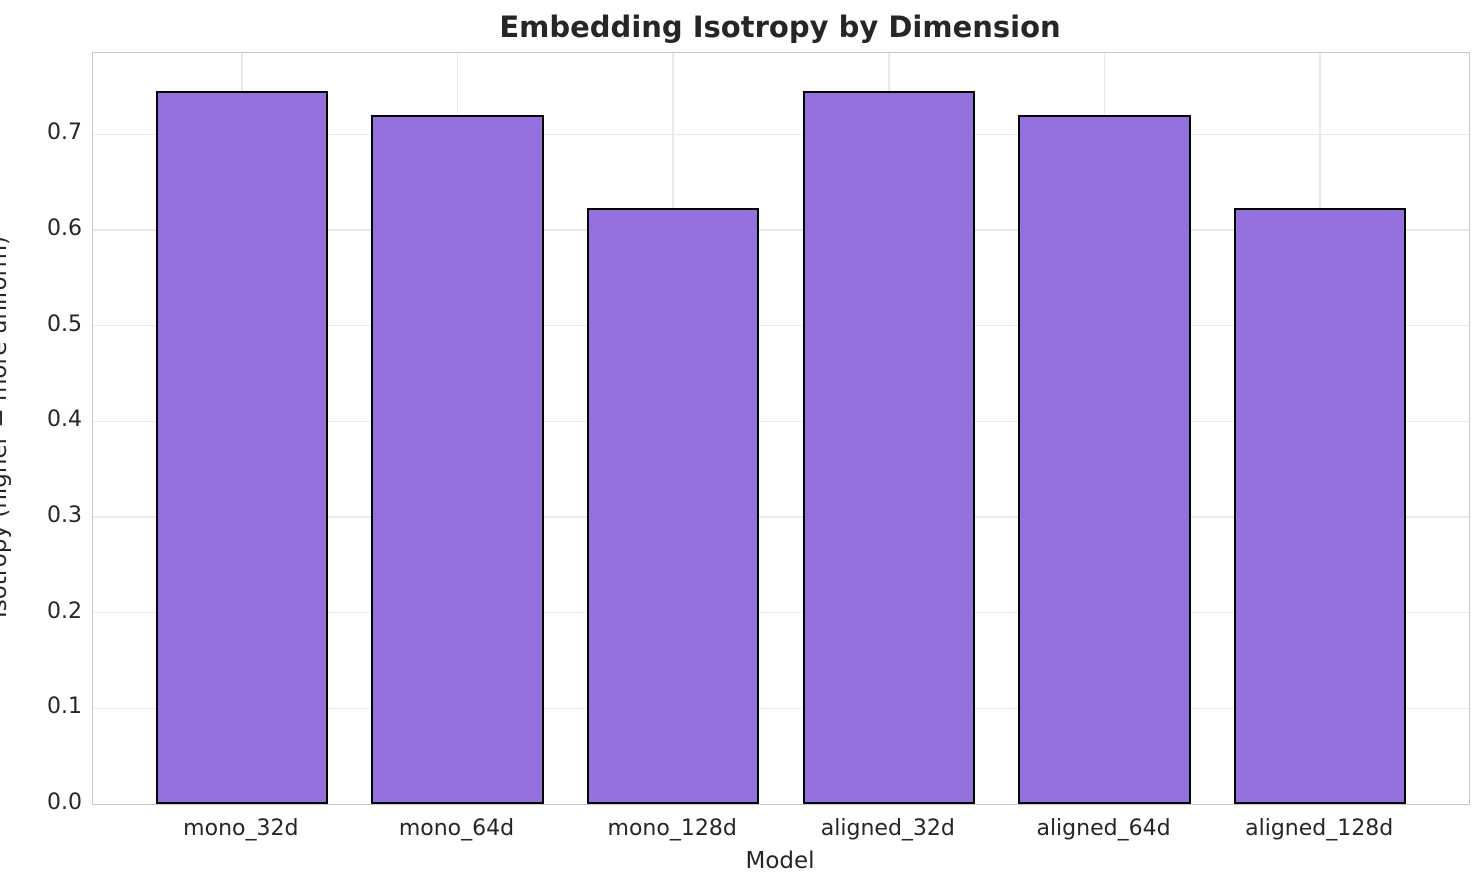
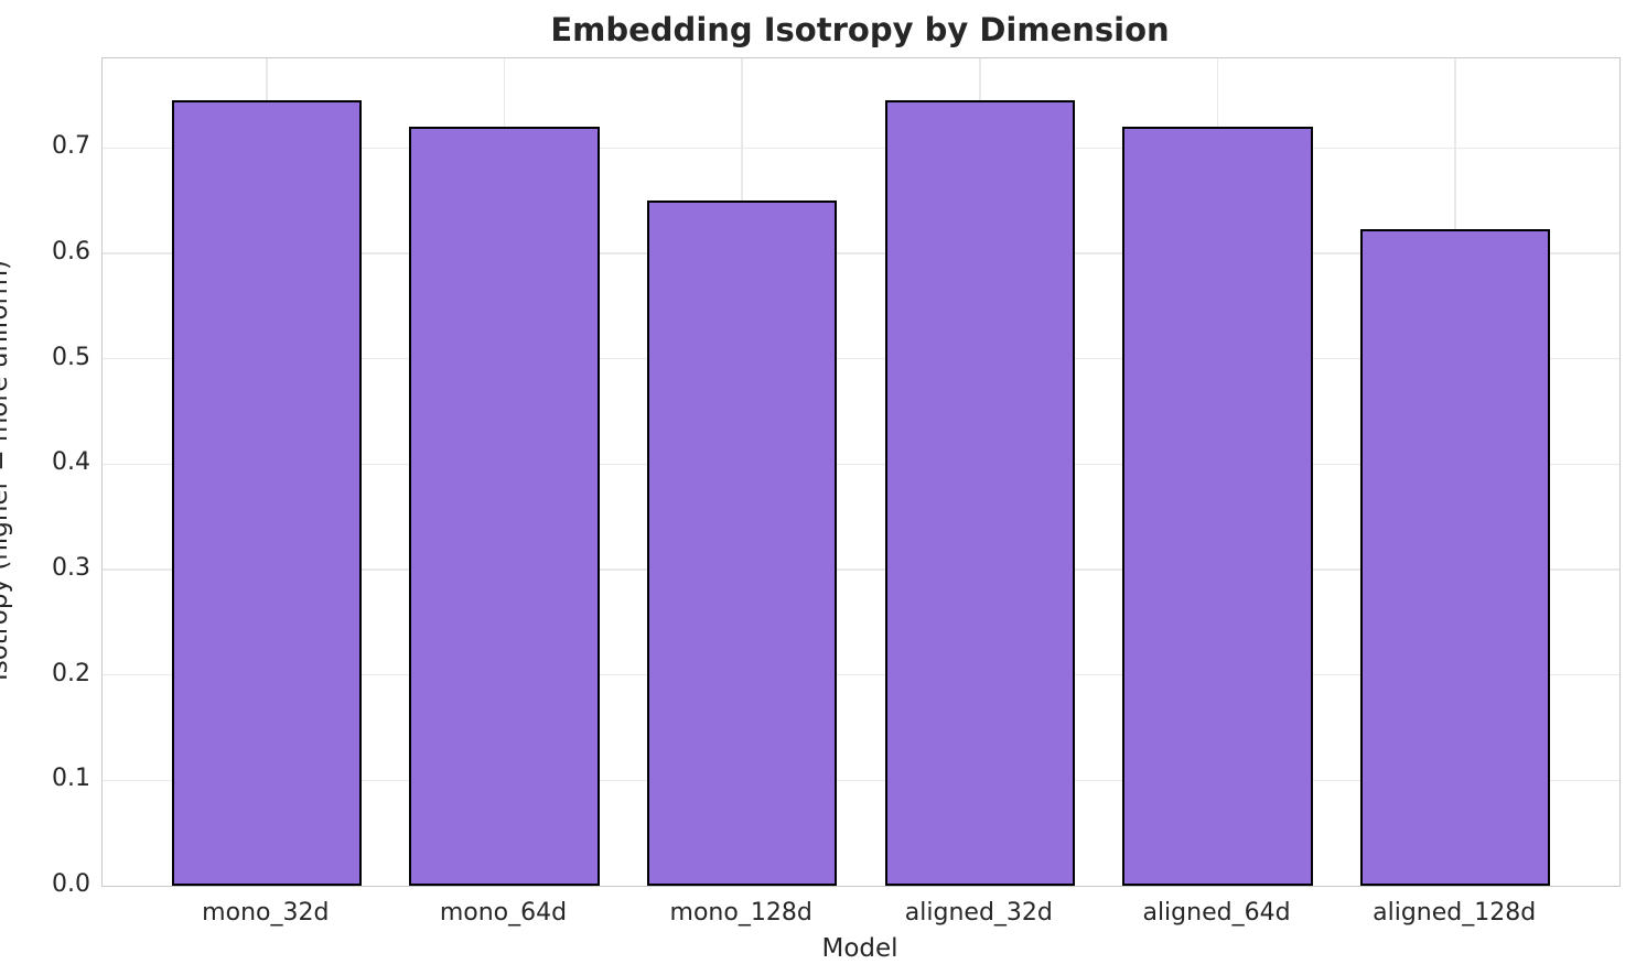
mono_128d: 0.62 -> 0.65
